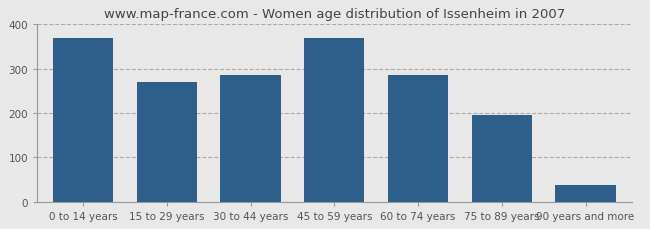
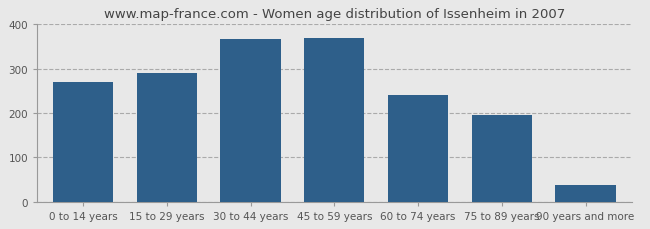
0 to 14 years: 370 -> 270
15 to 29 years: 270 -> 291
30 to 44 years: 285 -> 366
60 to 74 years: 285 -> 240
